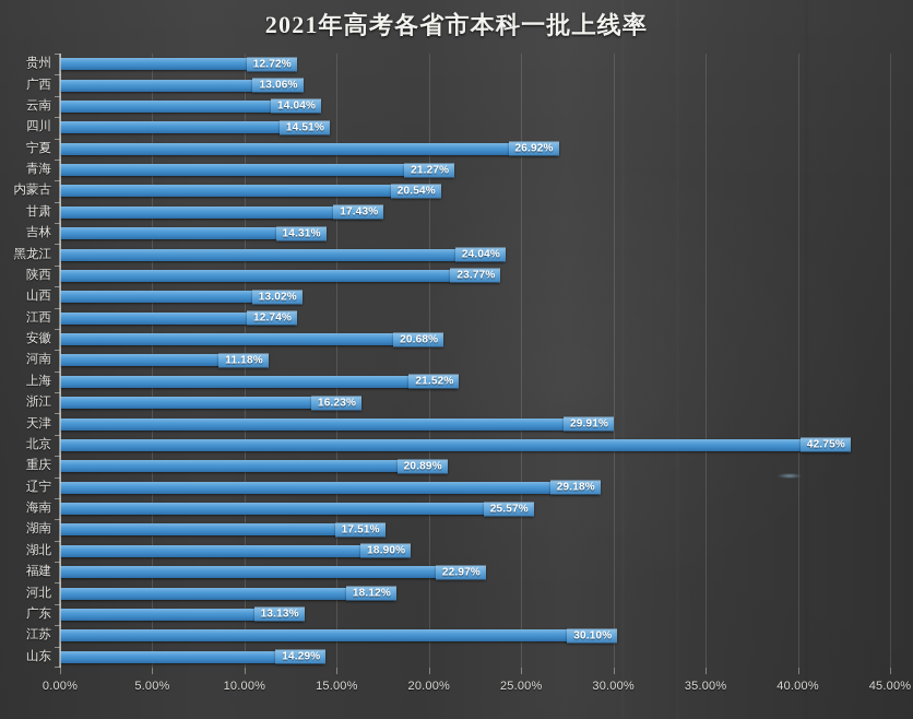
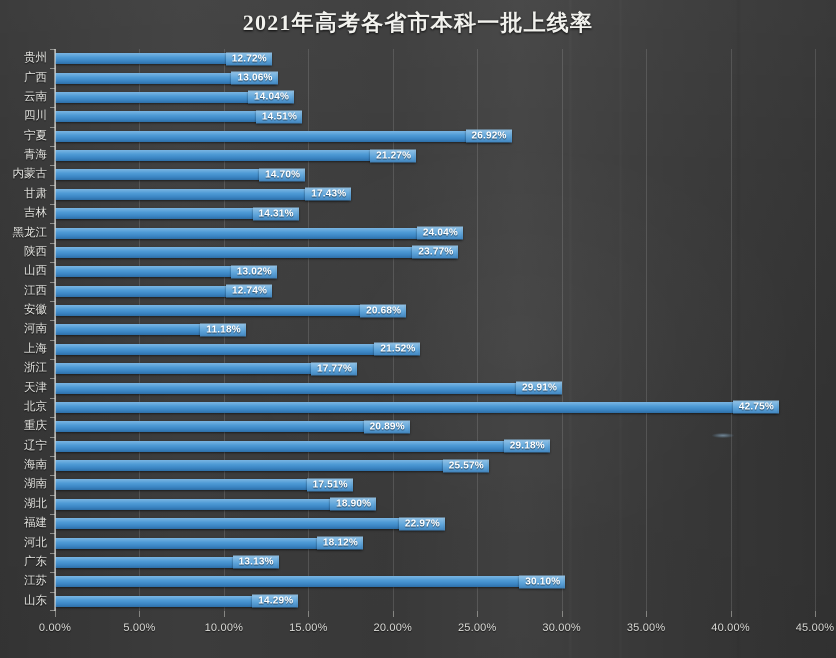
内蒙古: 20.54% -> 14.70%
浙江: 16.23% -> 17.77%
